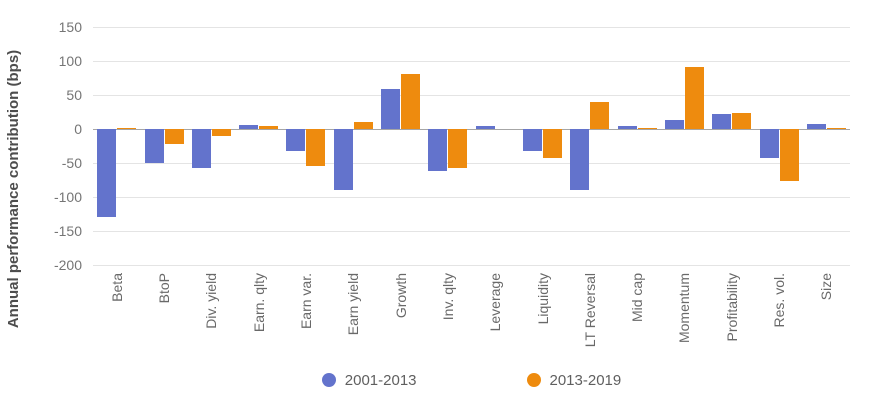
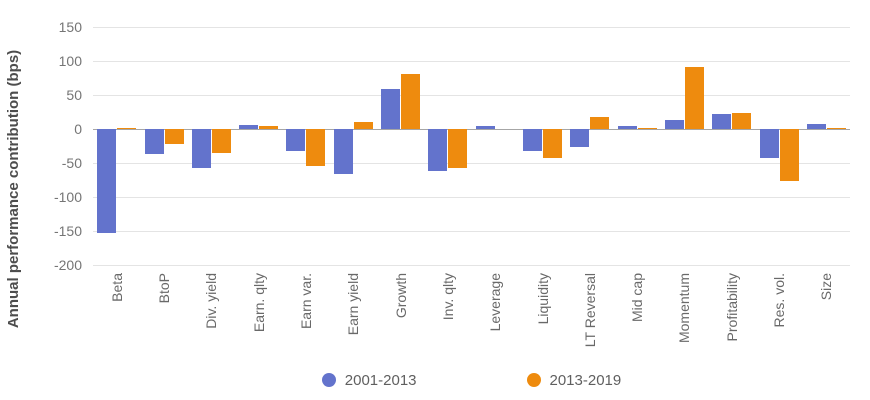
2001-2013/Beta: -130 -> -150
2001-2013/BtoP: -50 -> -40
2013-2019/Div. yield: -10 -> -40
2001-2013/Earn yield: -90 -> -70
2001-2013/LT Reversal: -90 -> -30
2013-2019/LT Reversal: 40 -> 20
